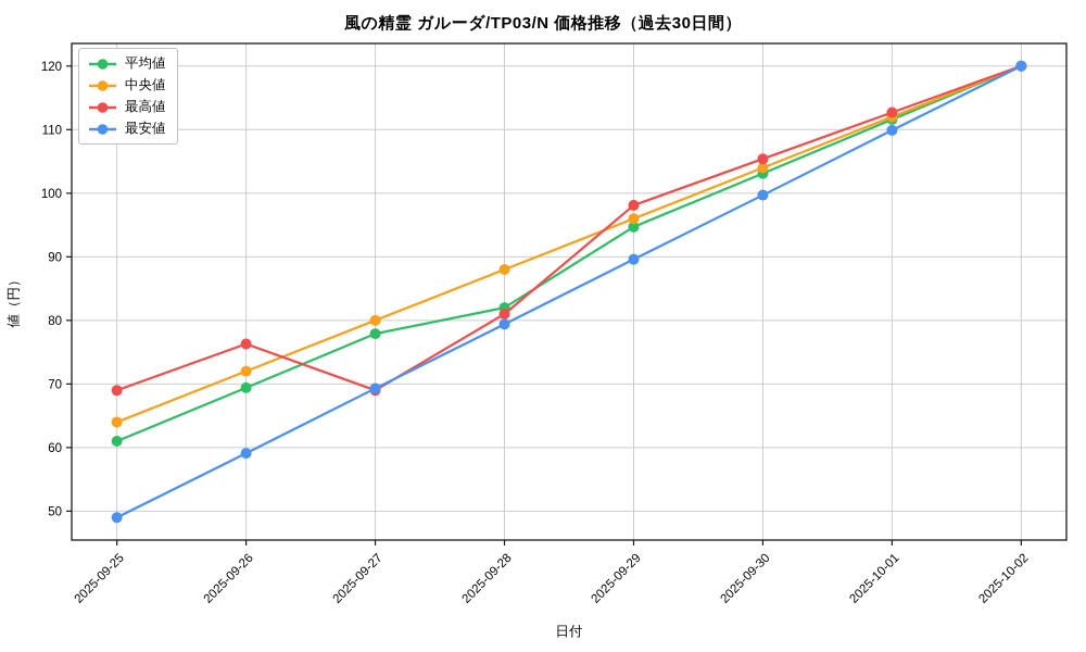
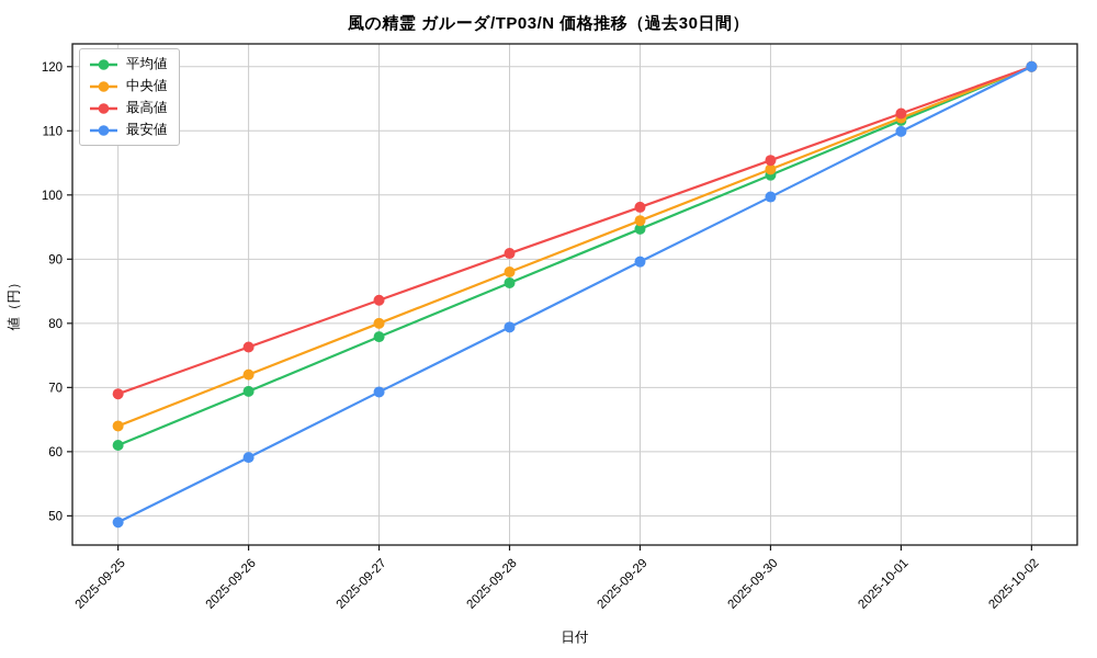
最高値/2025-09-27: 69 -> 84
平均値/2025-09-28: 82 -> 86
最高値/2025-09-28: 81 -> 91
